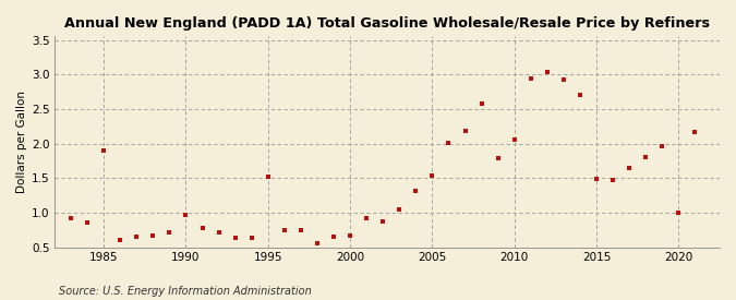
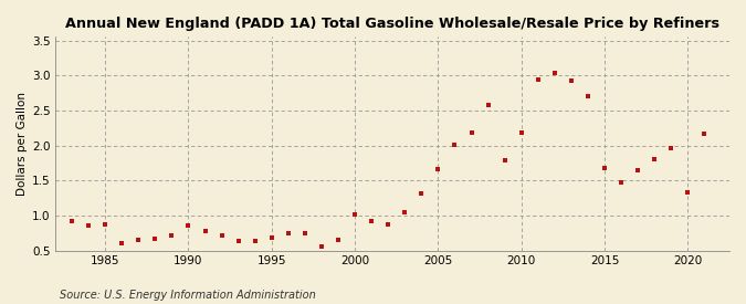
1985: 1.90 -> 0.87
1990: 0.96 -> 0.86
1995: 1.52 -> 0.68
2000: 0.66 -> 1.01
2005: 1.54 -> 1.66
2010: 2.06 -> 2.19
2015: 1.48 -> 1.68
2020: 1.00 -> 1.33
